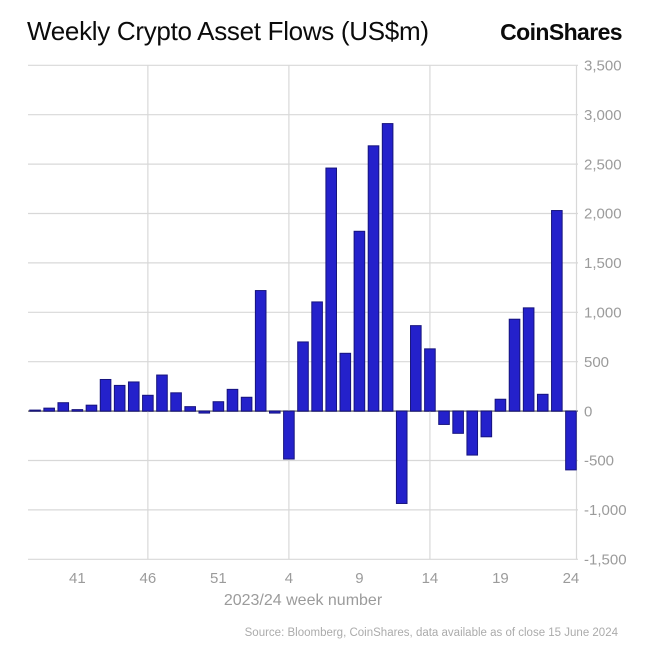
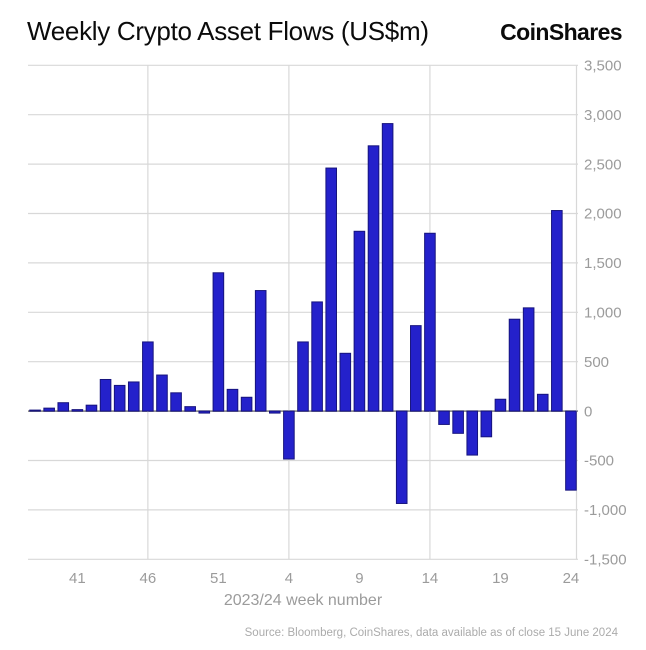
46: 200 -> 700
51: 100 -> 1400
14: 600 -> 1800
24: -600 -> -800
